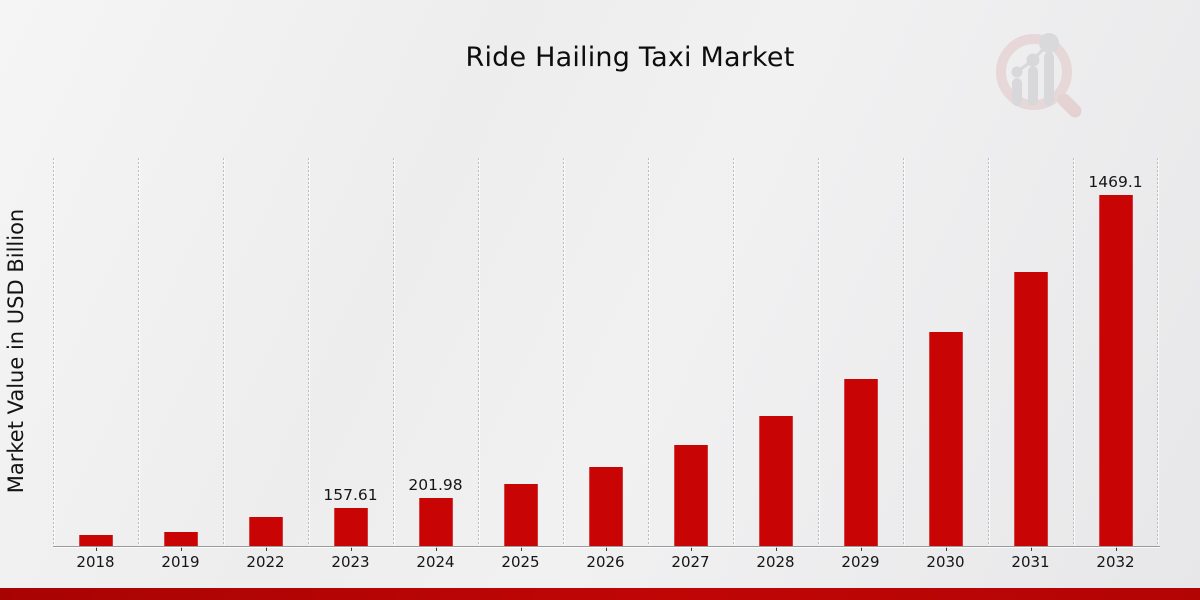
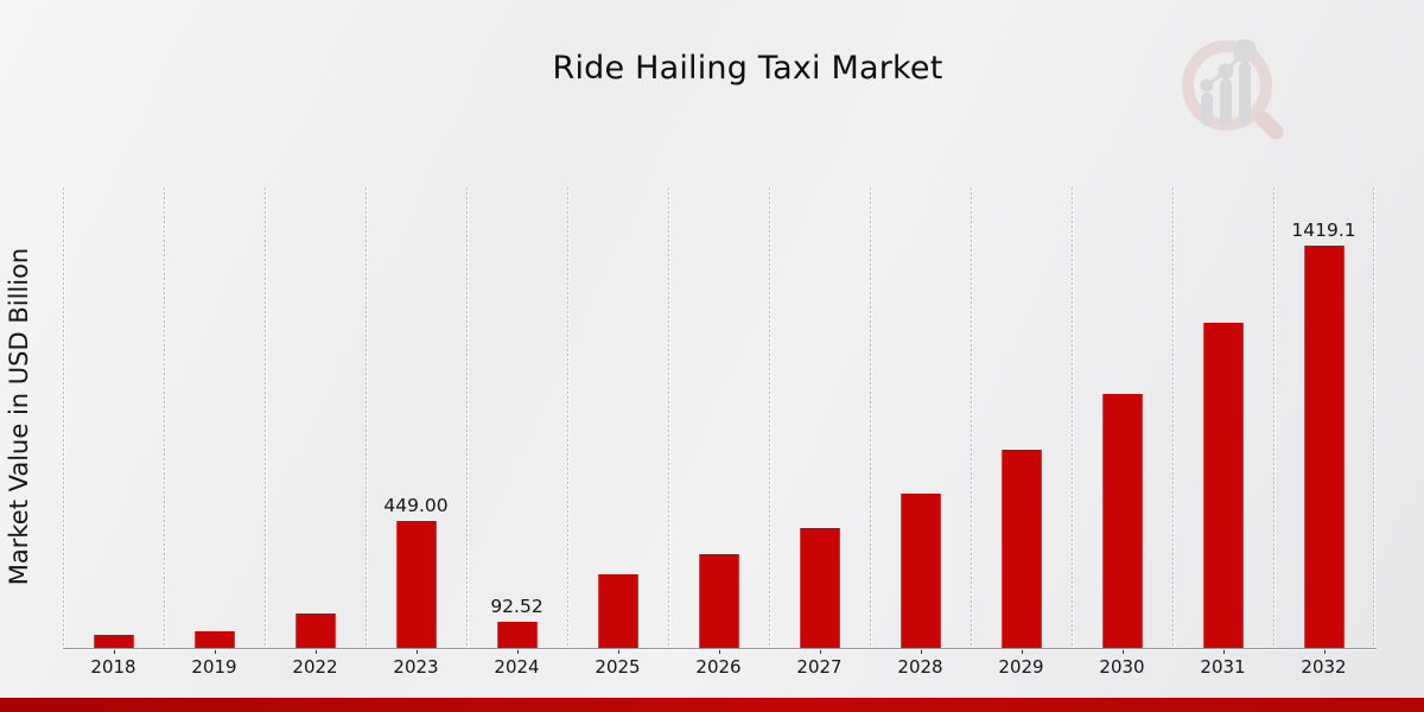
2023: 157.61 -> 449.00
2024: 201.98 -> 92.52
2032: 1469.1 -> 1419.1
